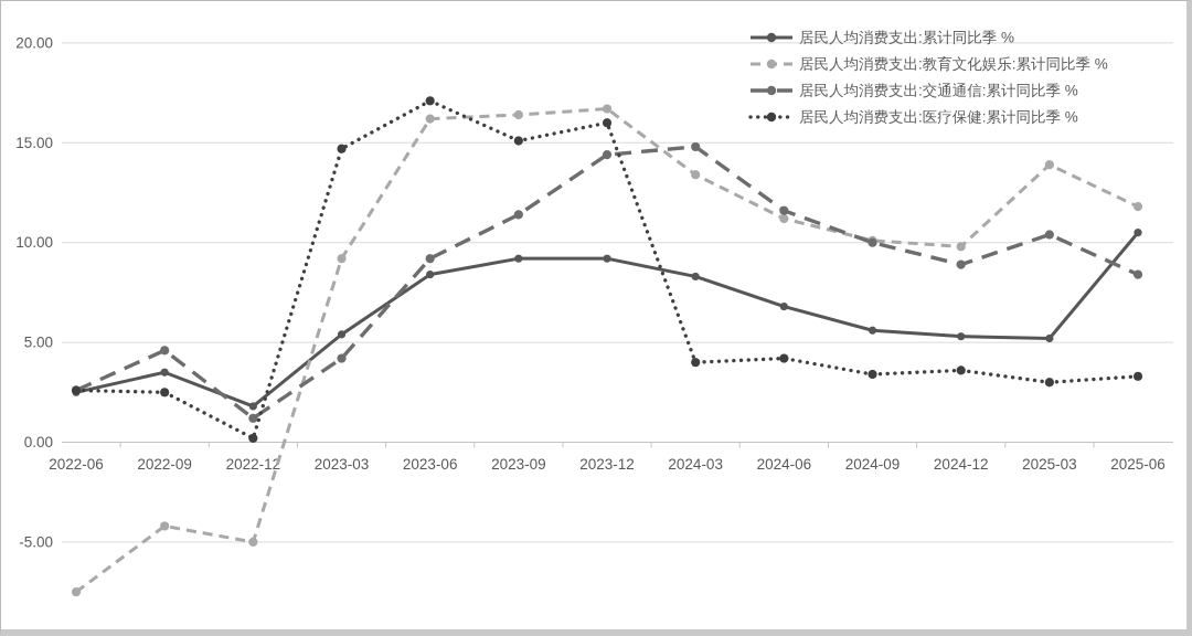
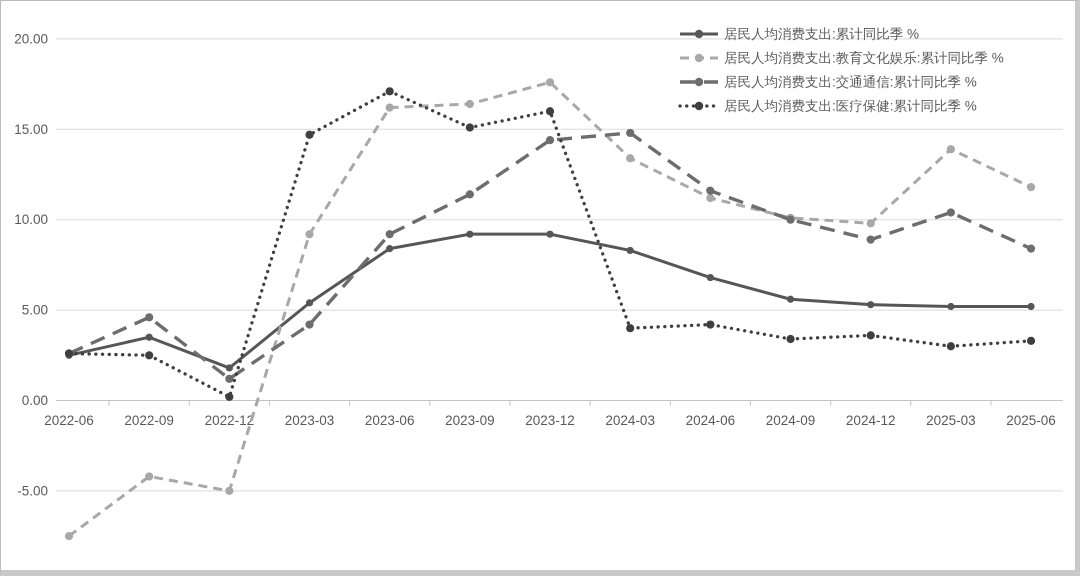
居民人均消费支出:教育文化娱乐:累计同比季 %/2023-12: 16.7 -> 17.6
居民人均消费支出:累计同比季 %/2025-06: 10.5 -> 5.2
